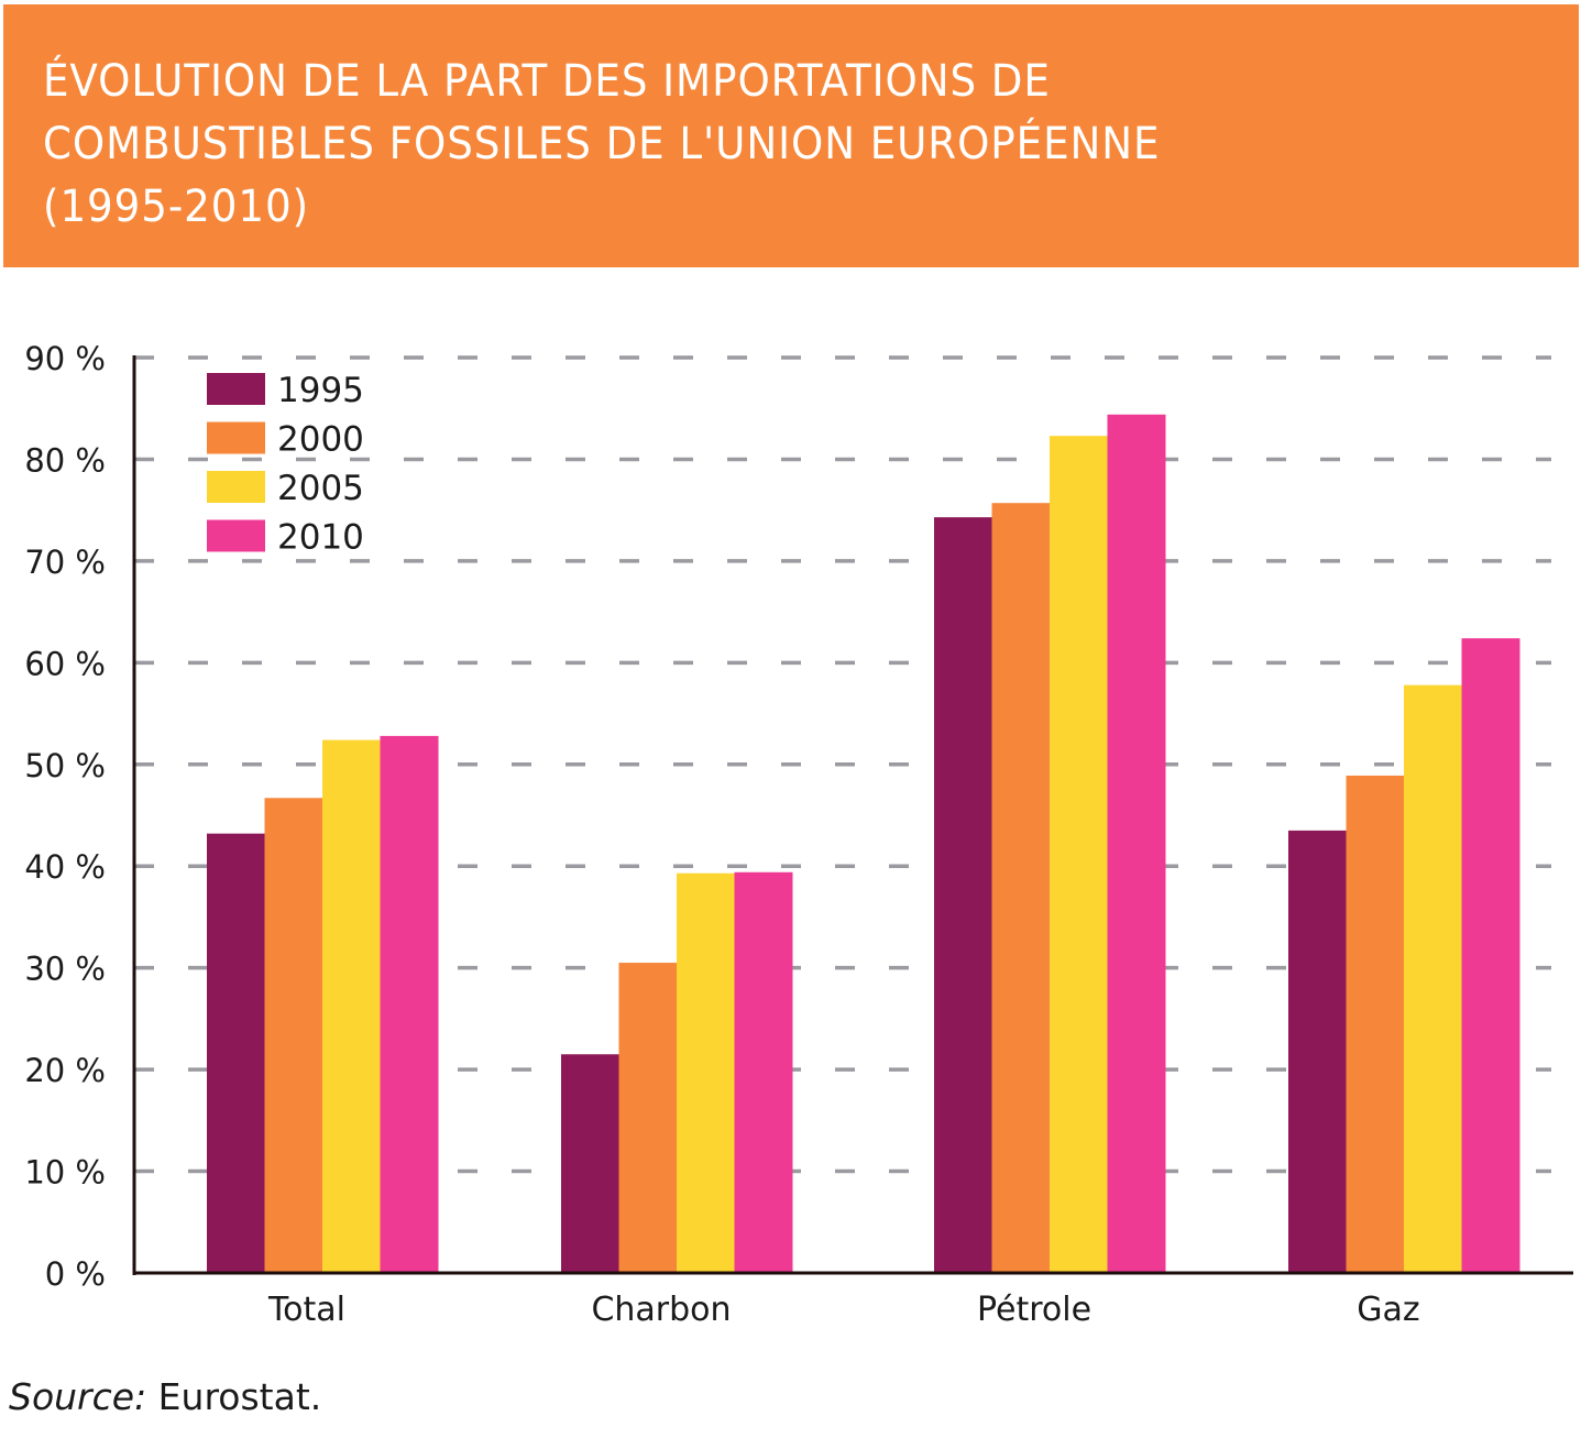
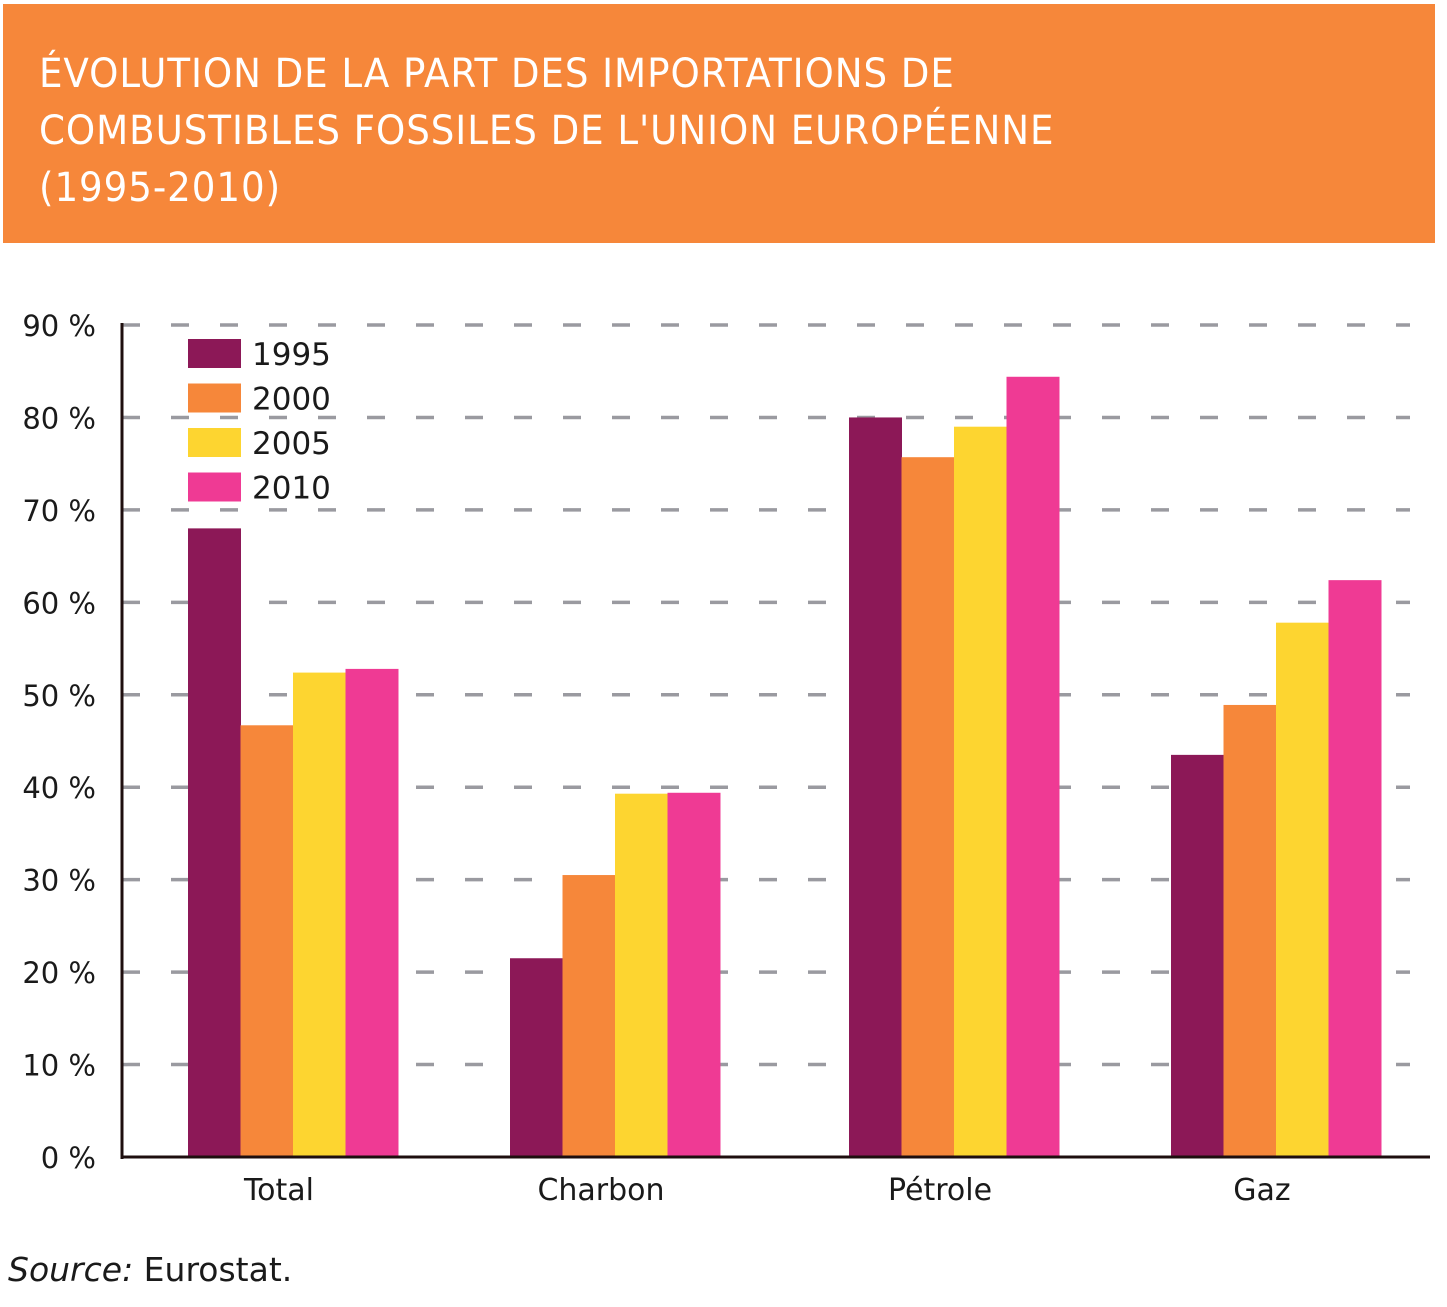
1995/Total: 43% -> 68%
1995/Pétrole: 74% -> 80%
2005/Pétrole: 82% -> 79%
